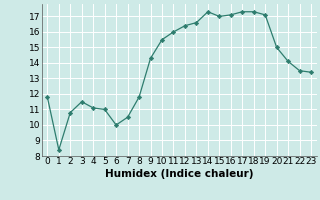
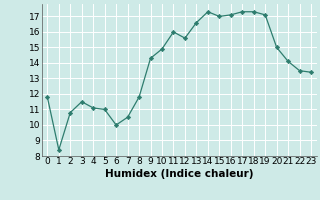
10: 15.5 -> 14.9
12: 16.4 -> 15.6
